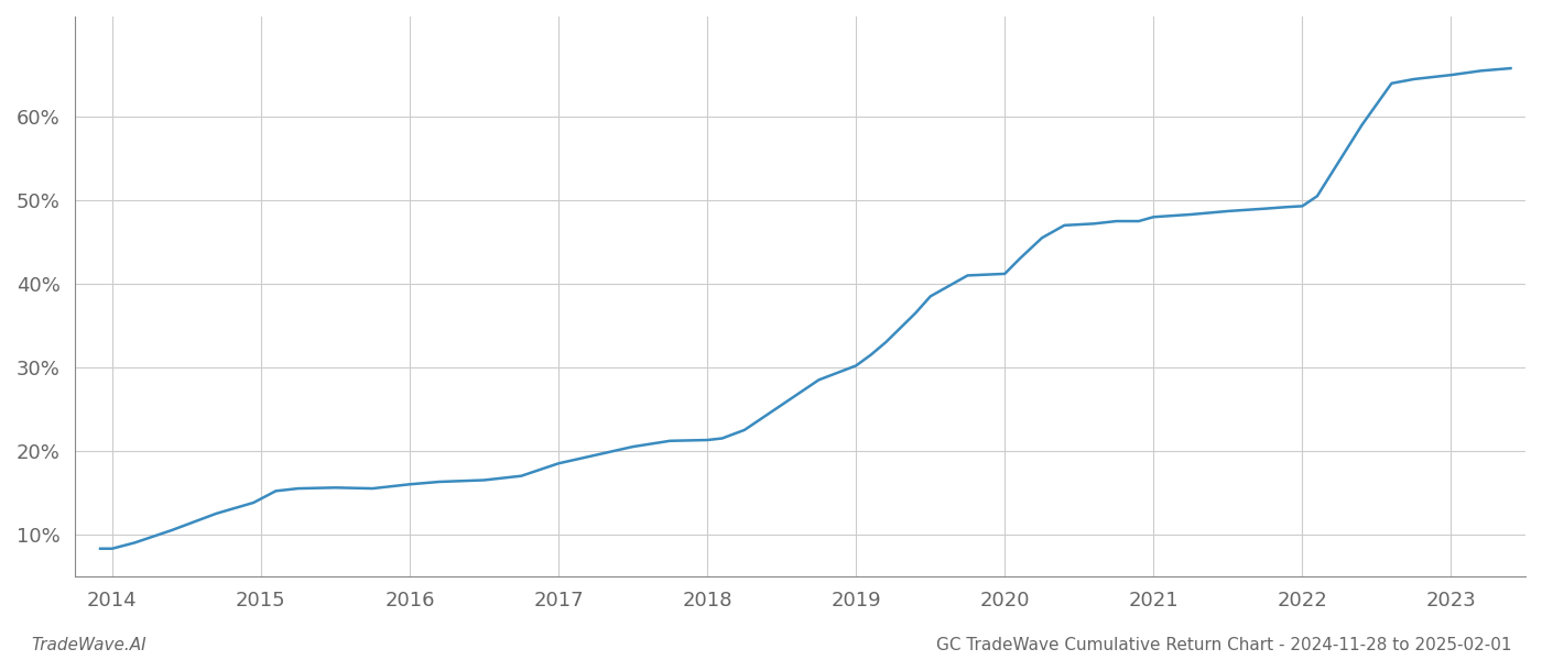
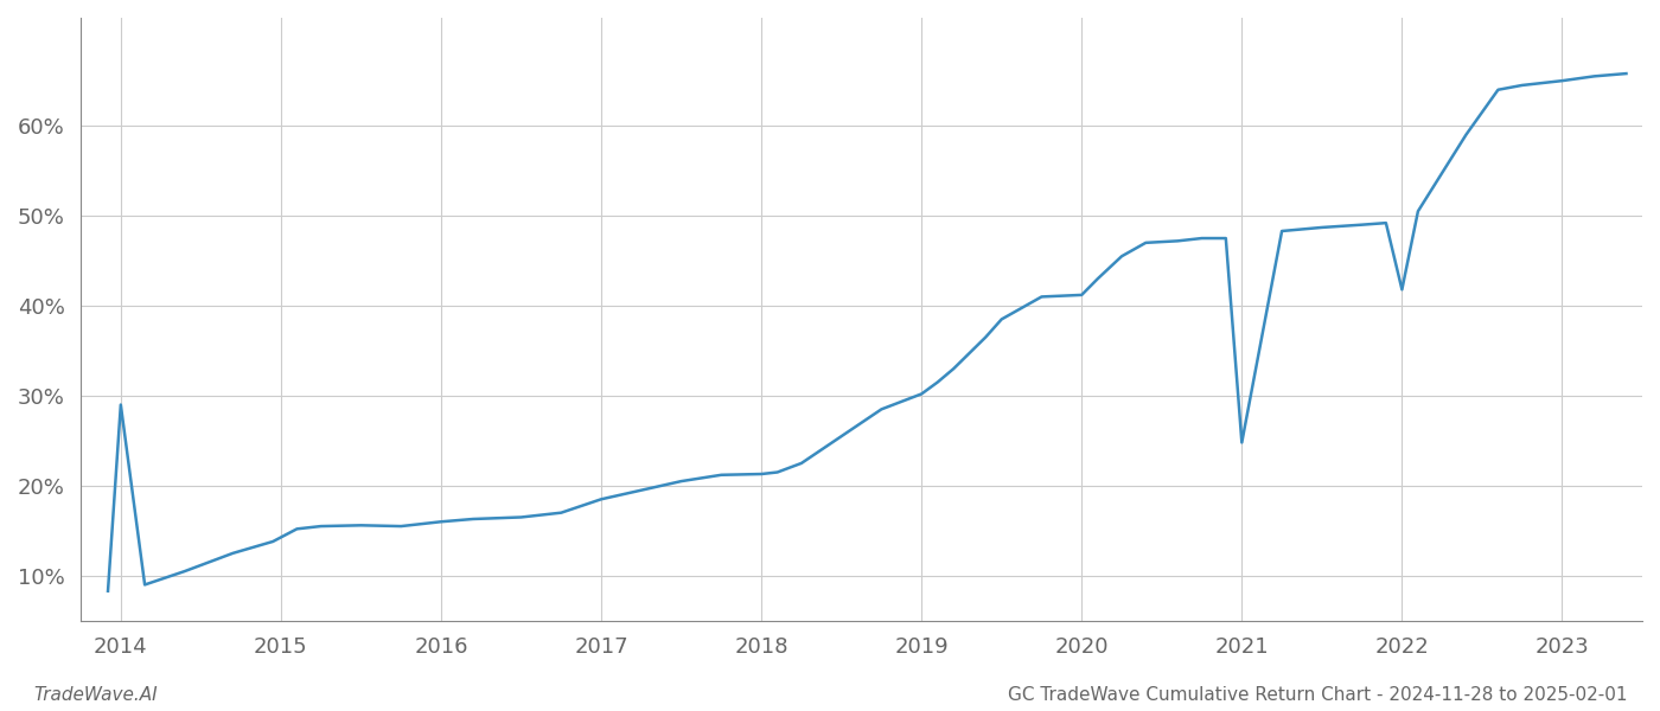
2014: 8.3% -> 29.0%
2021: 48.0% -> 24.8%
2022: 49.3% -> 41.8%
